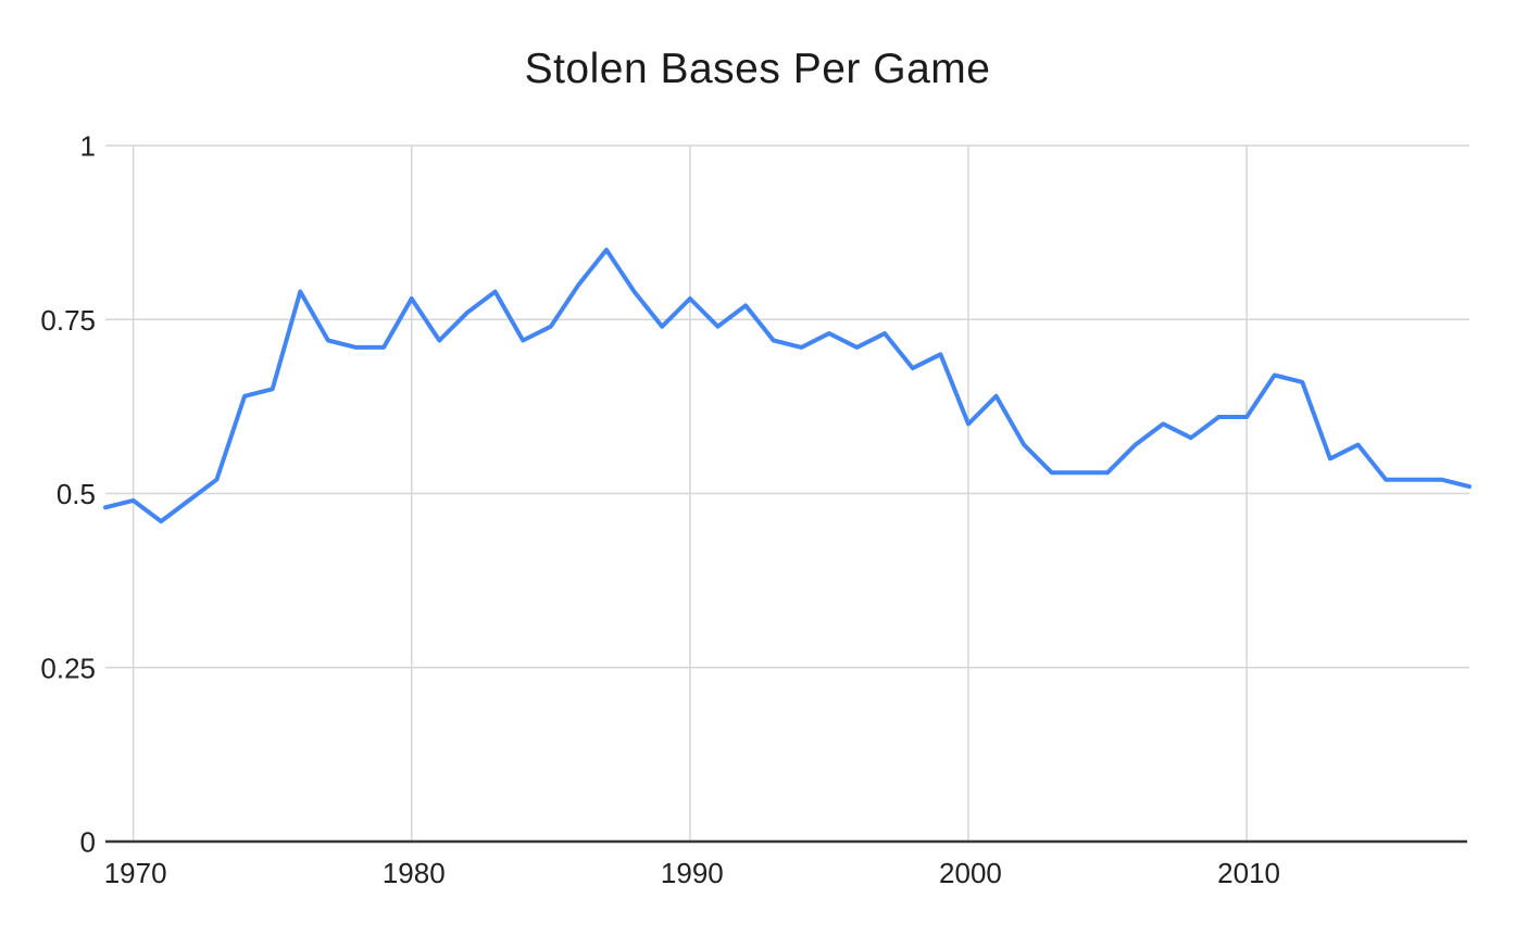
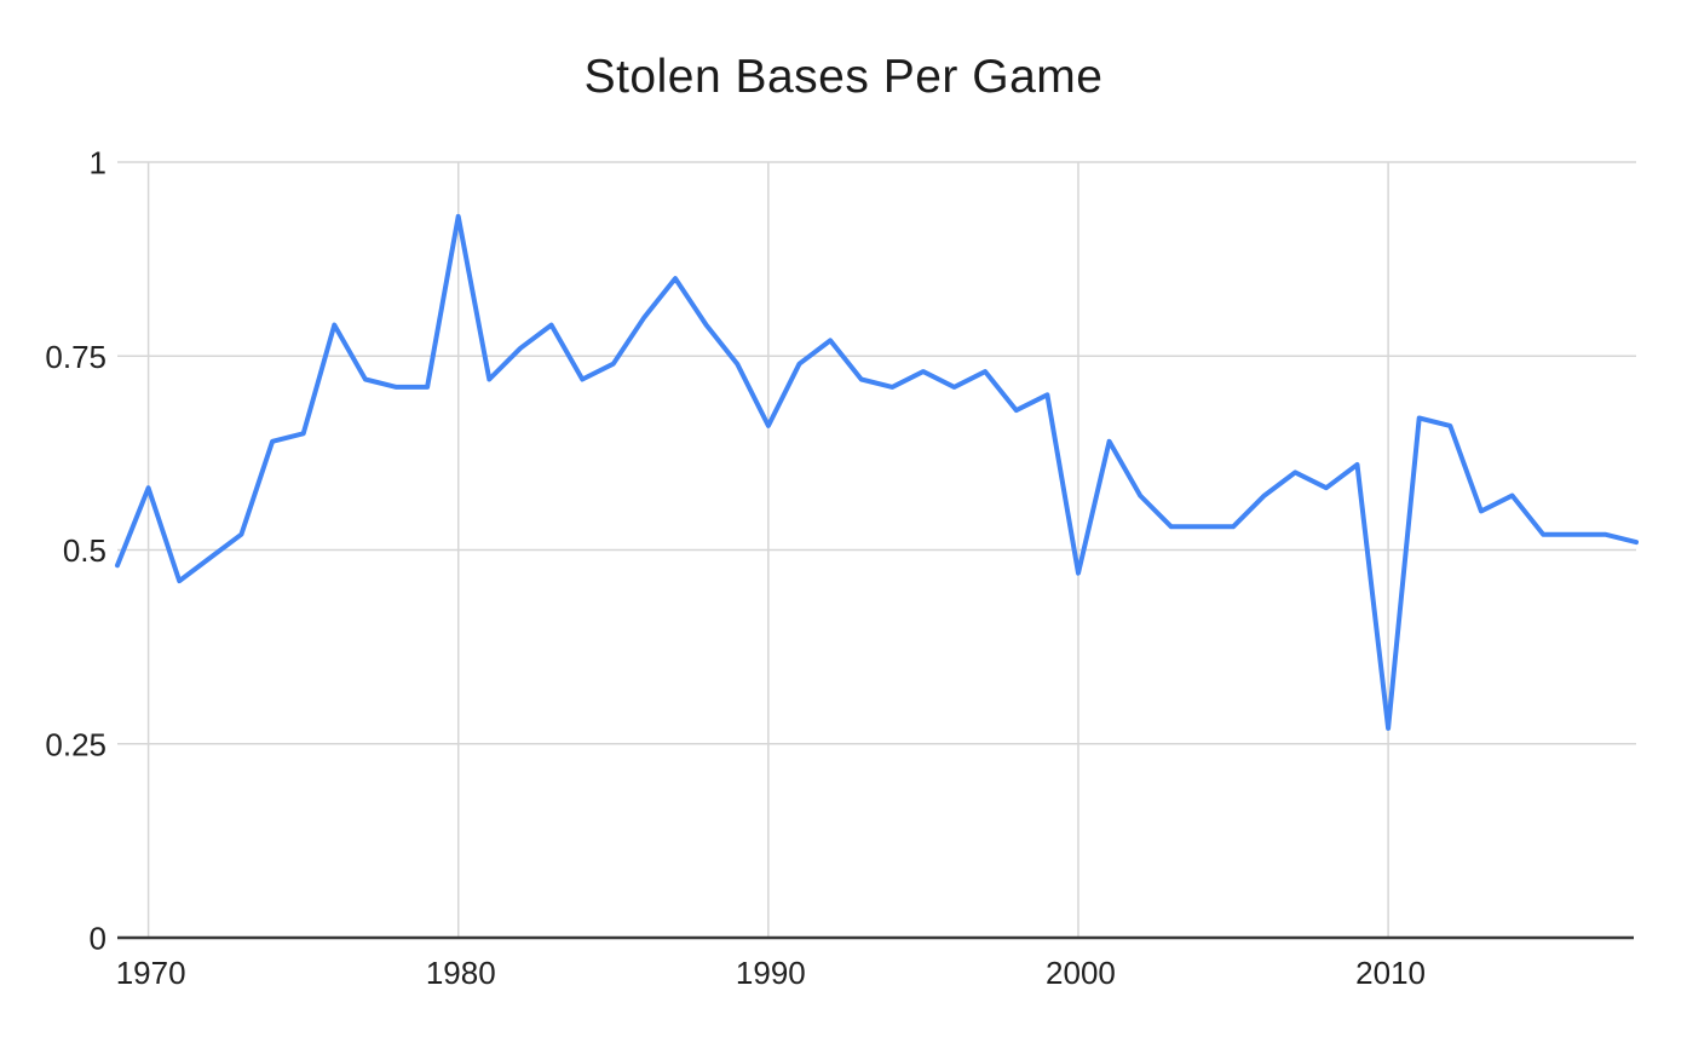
1970: 0.49 -> 0.58
1980: 0.78 -> 0.93
1990: 0.78 -> 0.66
2000: 0.60 -> 0.47
2010: 0.61 -> 0.27
